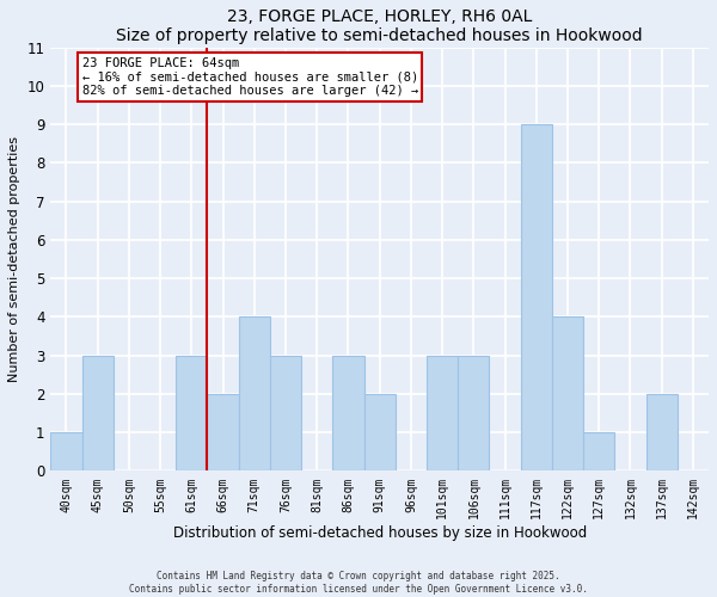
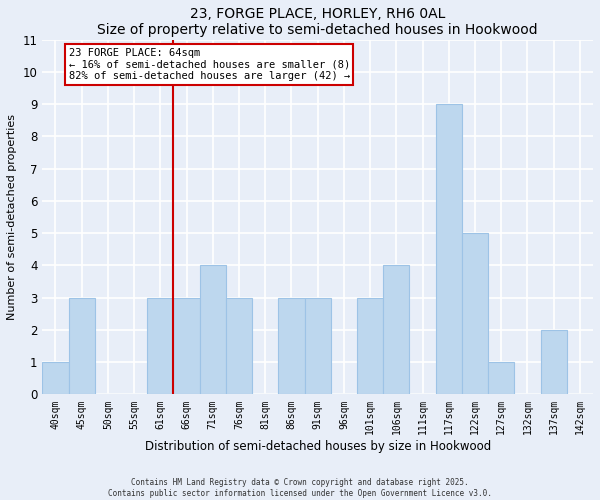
66sqm: 2 -> 3
91sqm: 2 -> 3
106sqm: 3 -> 4
122sqm: 4 -> 5
